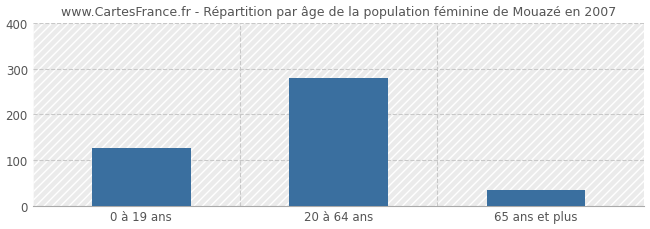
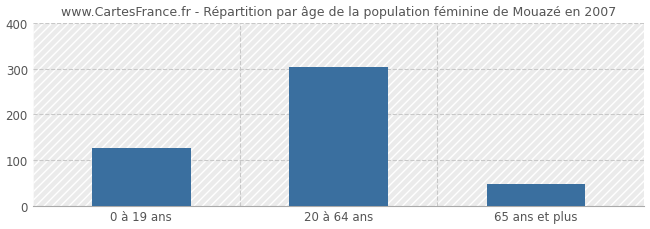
20 à 64 ans: 280 -> 303
65 ans et plus: 35 -> 48
